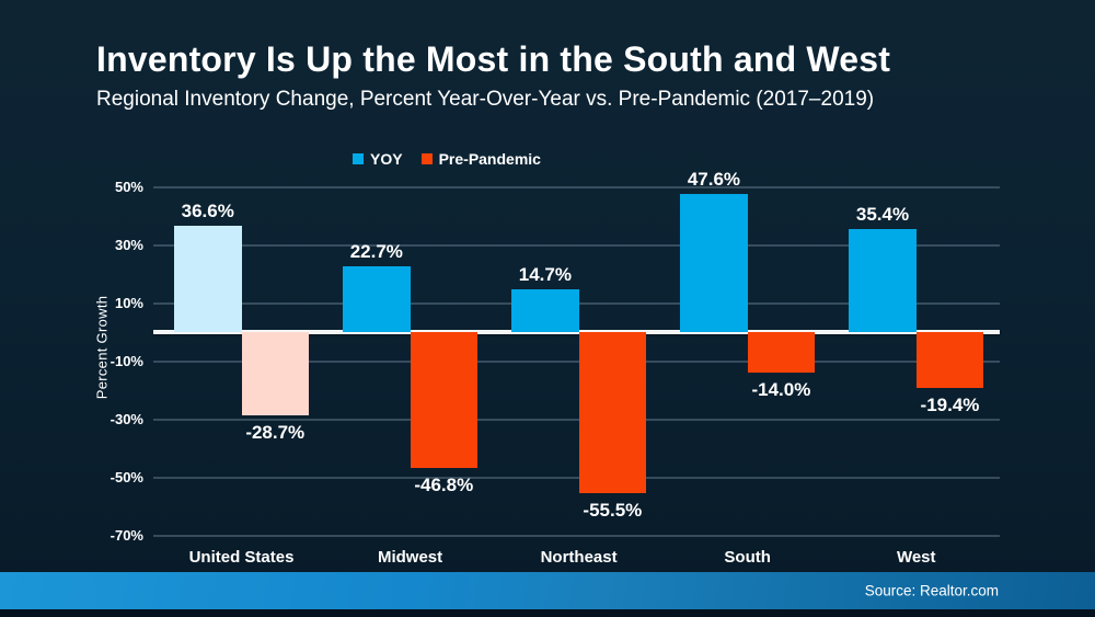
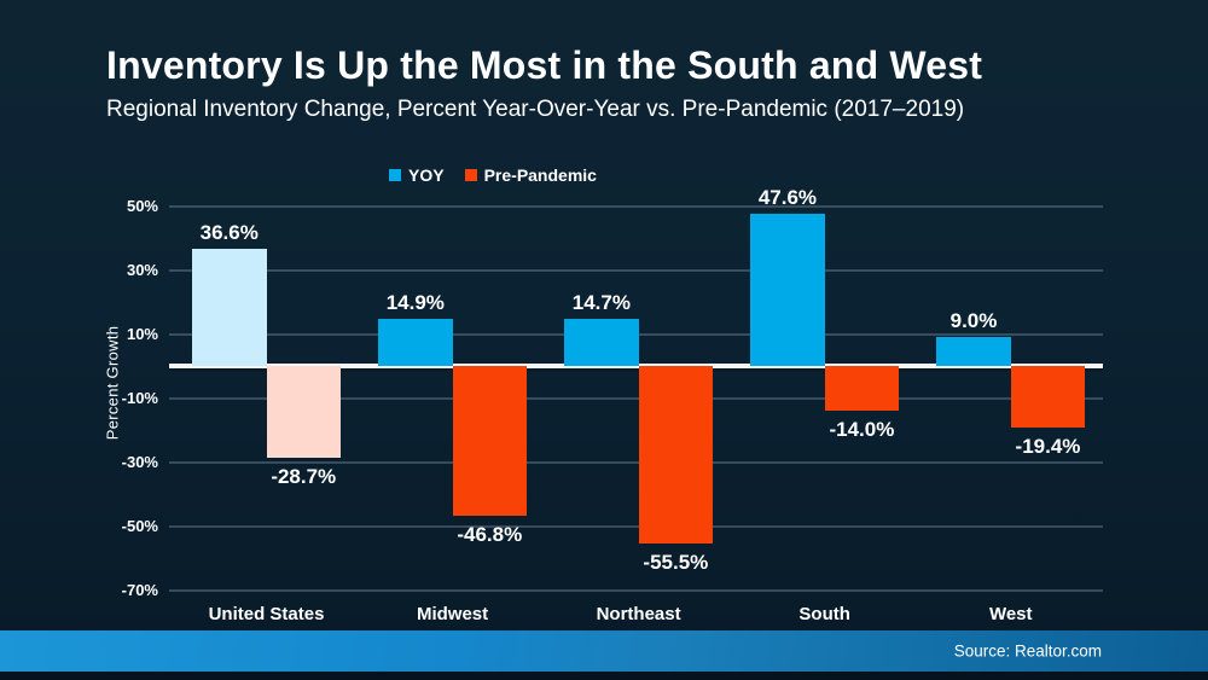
YOY/Midwest: 22.7% -> 14.9%
YOY/West: 35.4% -> 9.0%
